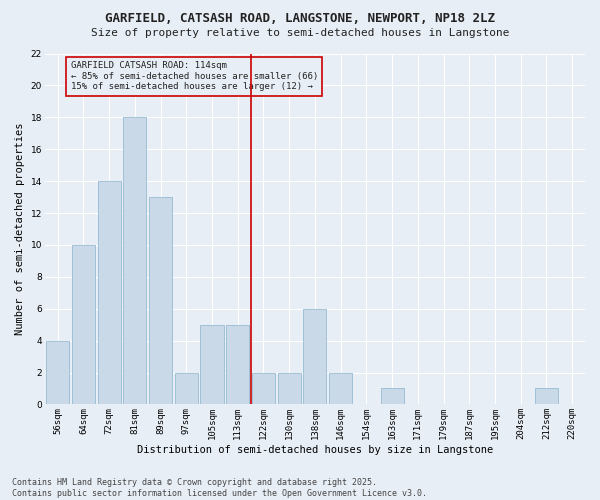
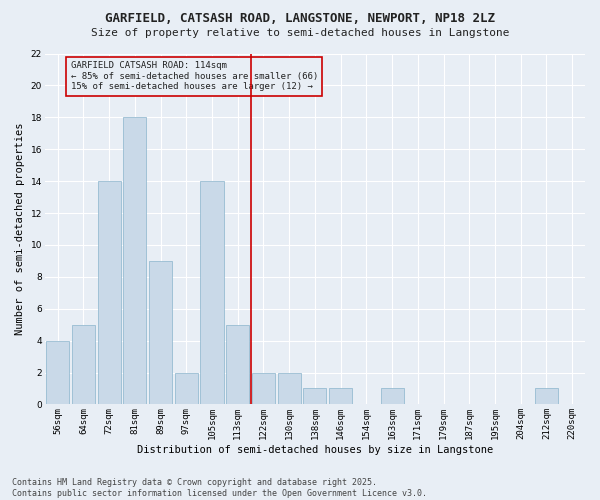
64sqm: 10 -> 5
89sqm: 13 -> 9
105sqm: 5 -> 14
138sqm: 6 -> 1
146sqm: 2 -> 1
